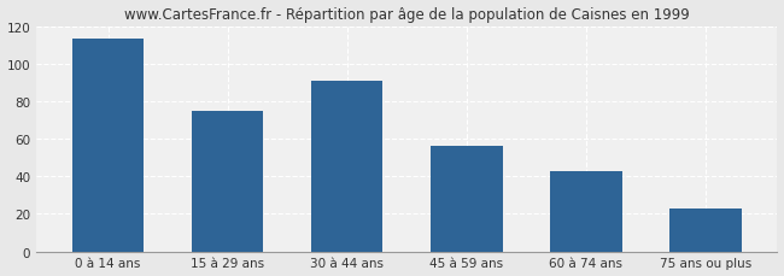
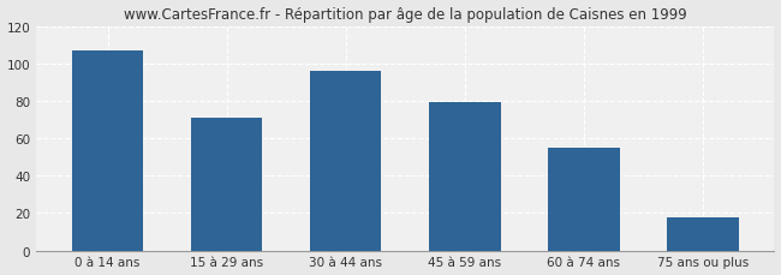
0 à 14 ans: 113 -> 107
15 à 29 ans: 75 -> 71
30 à 44 ans: 91 -> 96
45 à 59 ans: 56 -> 79
60 à 74 ans: 43 -> 55
75 ans ou plus: 23 -> 18
